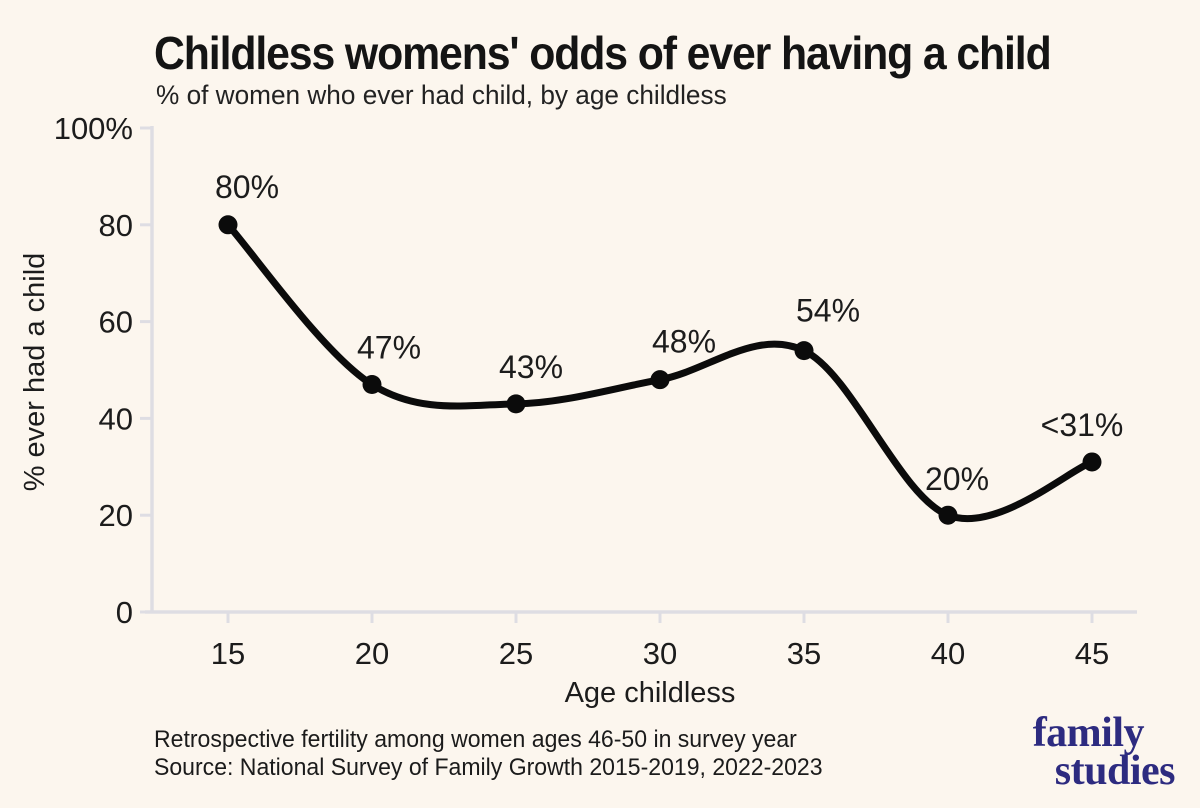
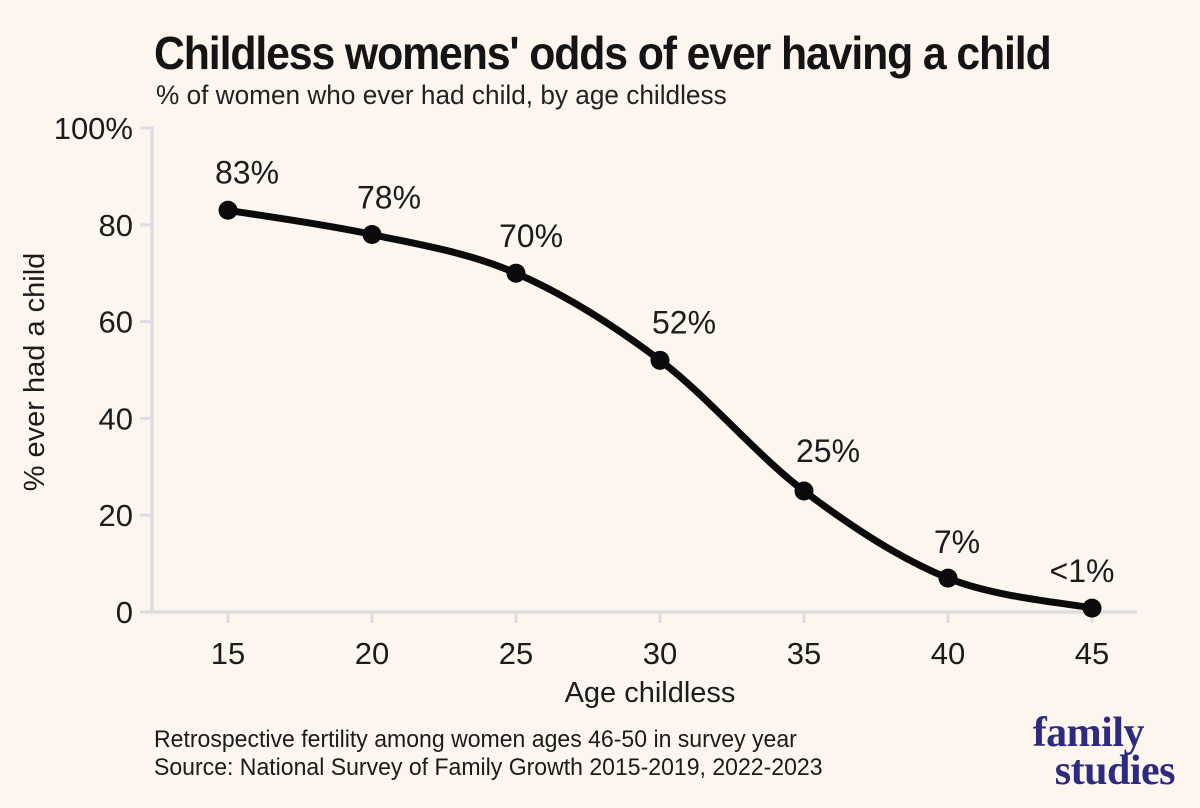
15: 80% -> 83%
20: 47% -> 78%
25: 43% -> 70%
30: 48% -> 52%
35: 54% -> 25%
40: 20% -> 7%
45: 31 -> 1
